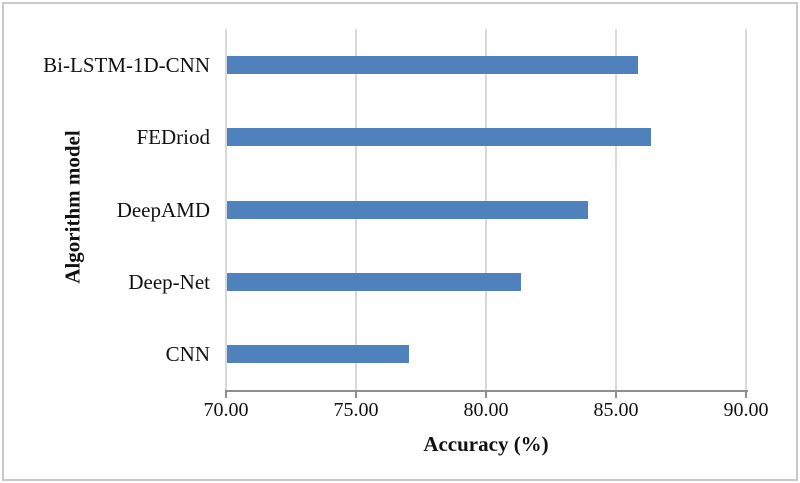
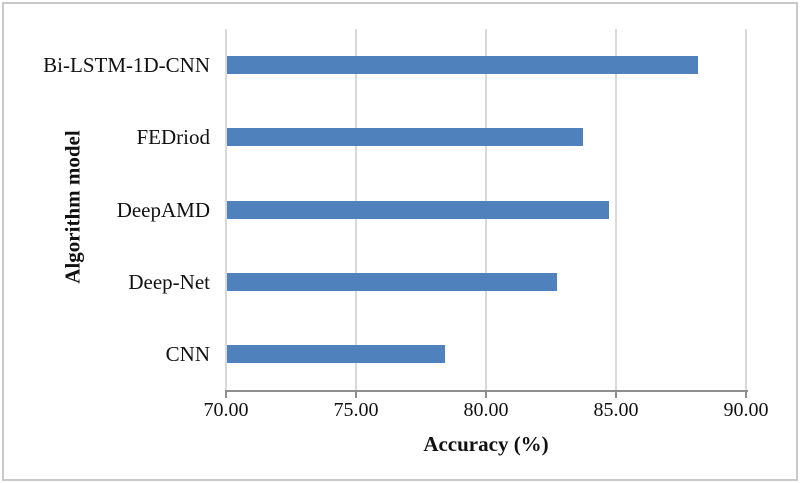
Bi-LSTM-1D-CNN: 85.8 -> 88.1
FEDriod: 86.3 -> 83.7
DeepAMD: 83.9 -> 84.7
Deep-Net: 81.3 -> 82.7
CNN: 77.0 -> 78.4
